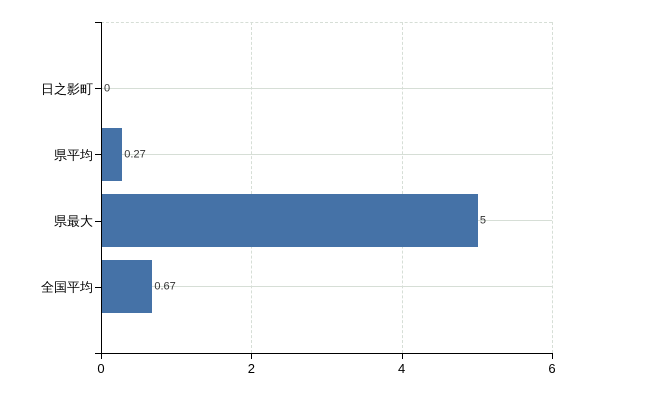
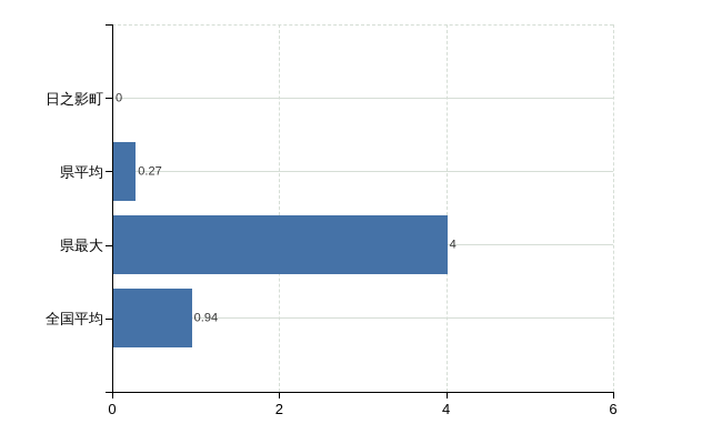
県最大: 5 -> 4
全国平均: 0.67 -> 0.94
